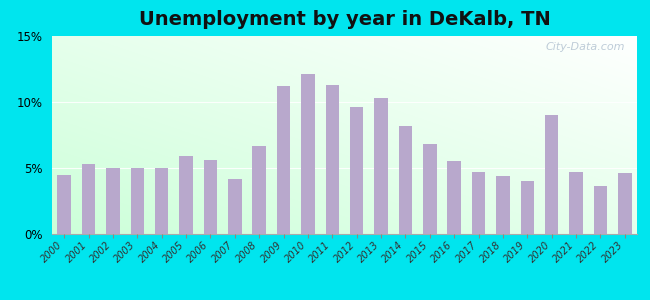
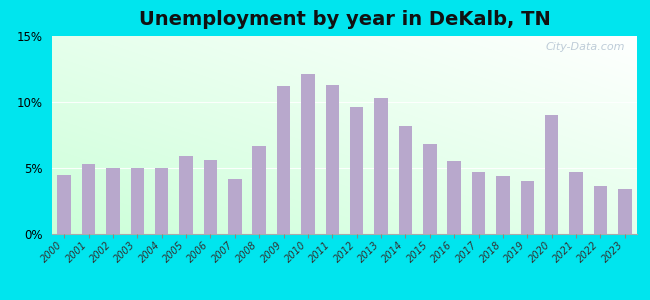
2023: 4.6% -> 3.4%
